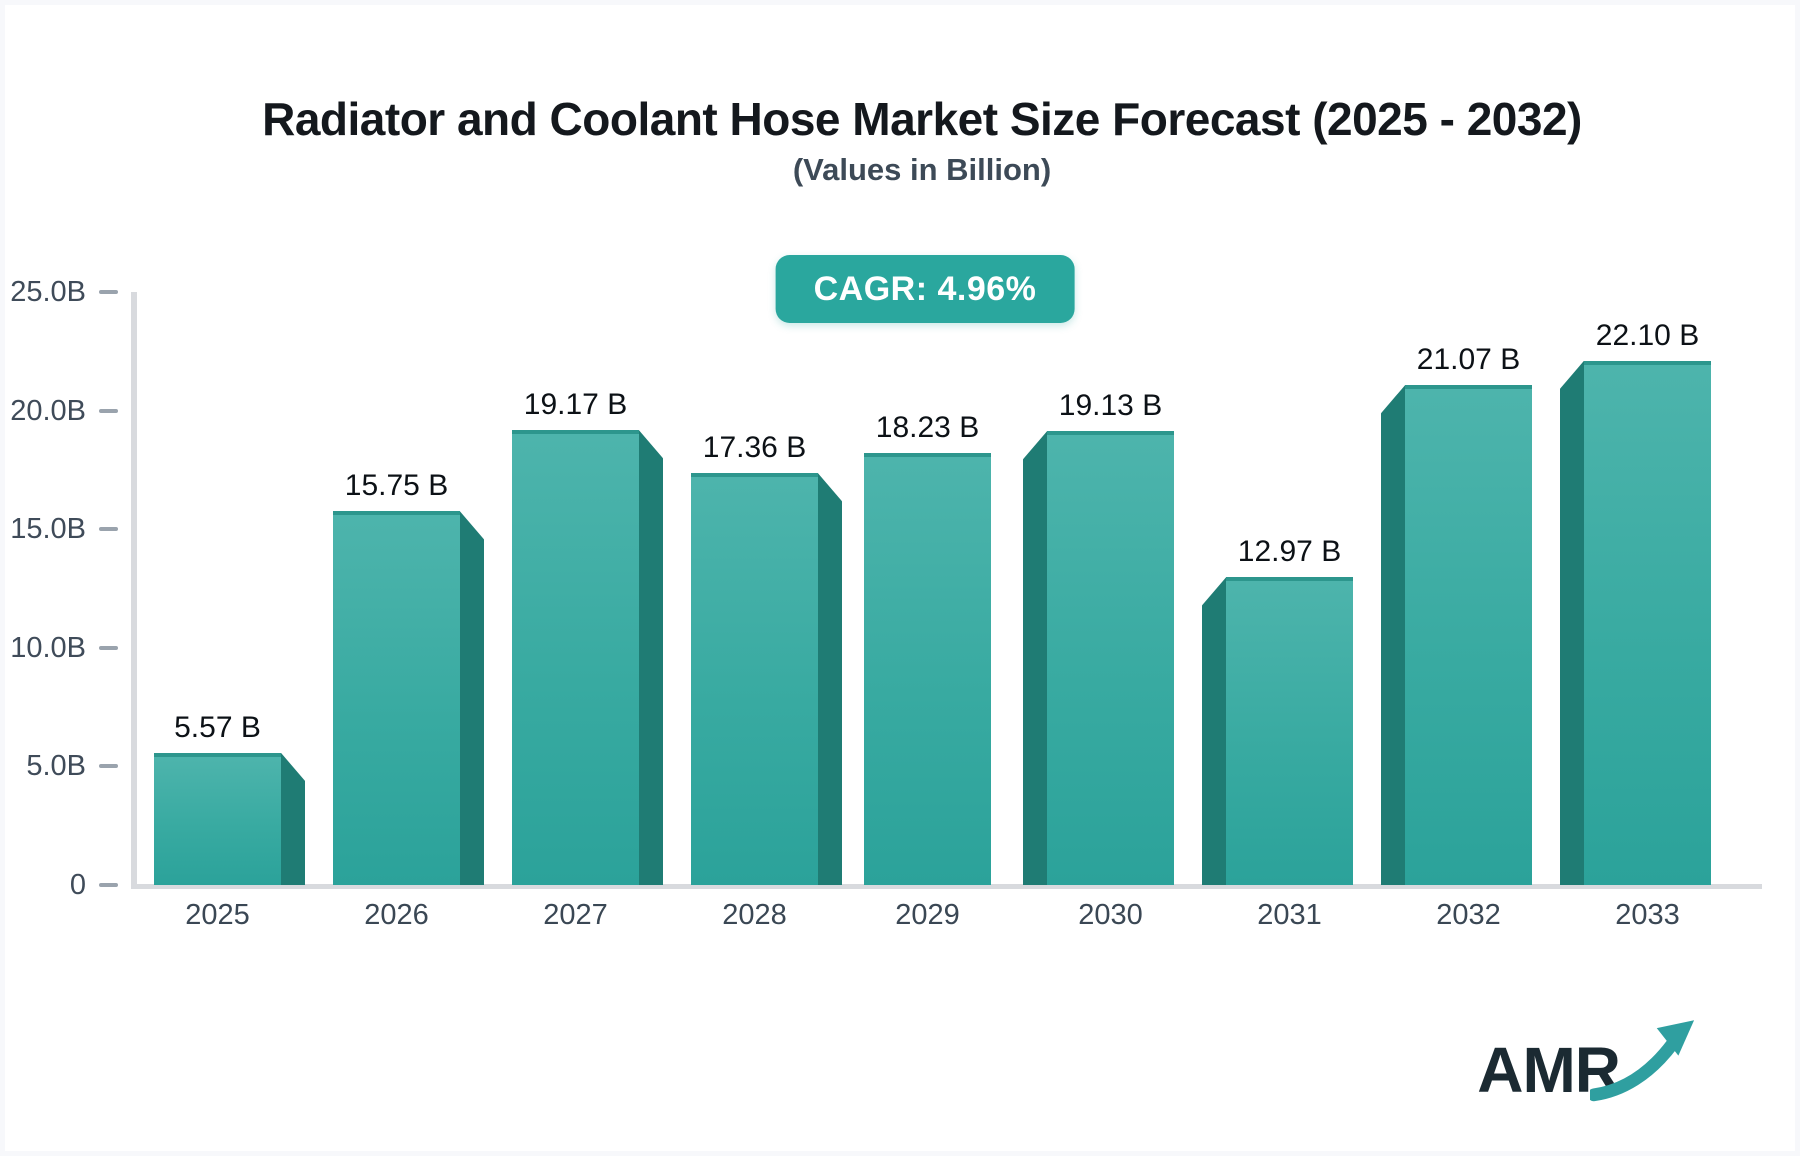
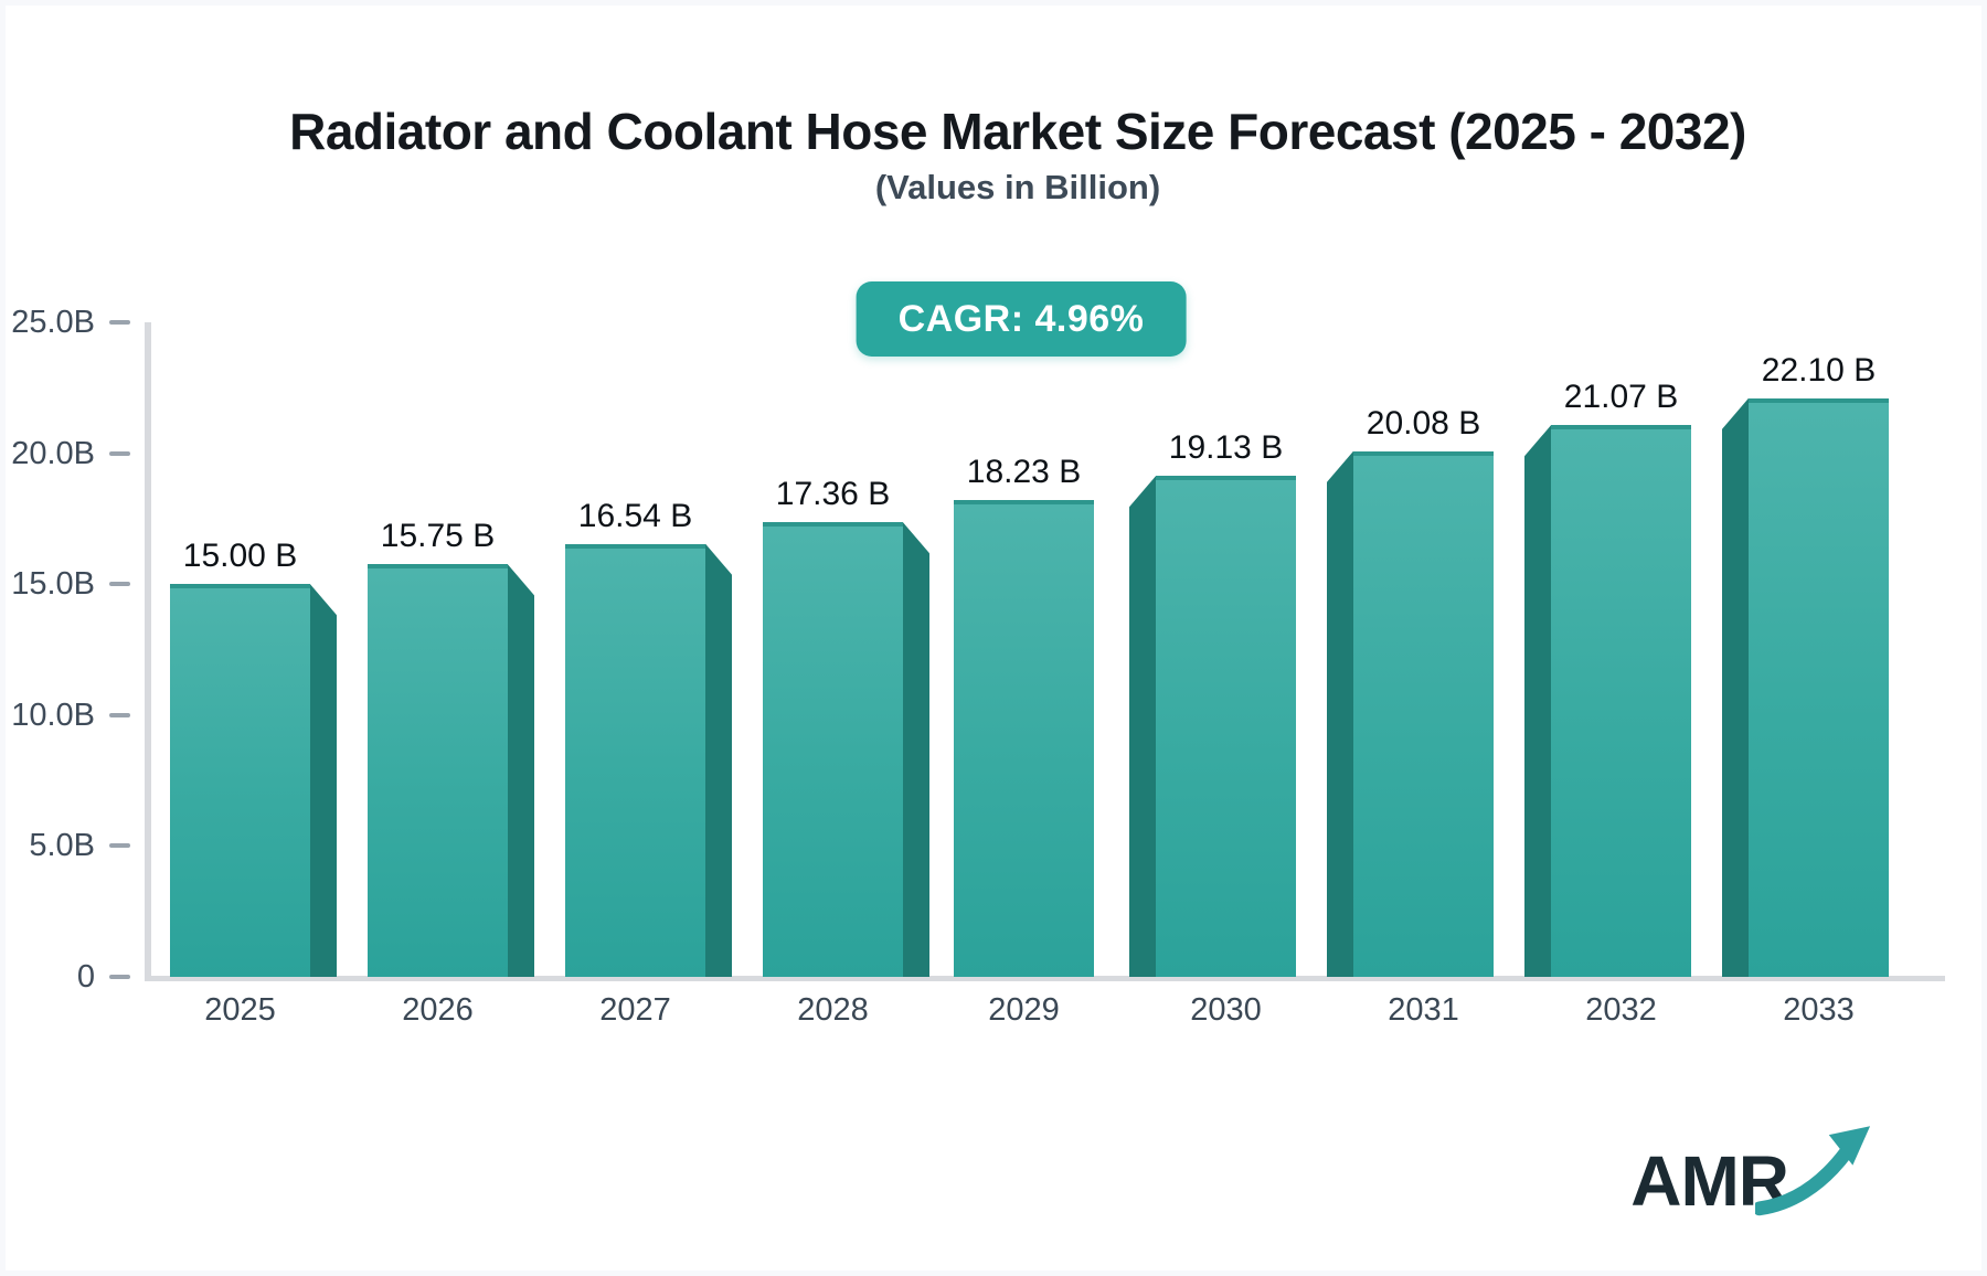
2025: 5.57 -> 15.00
2027: 19.17 -> 16.54
2031: 12.97 -> 20.08
